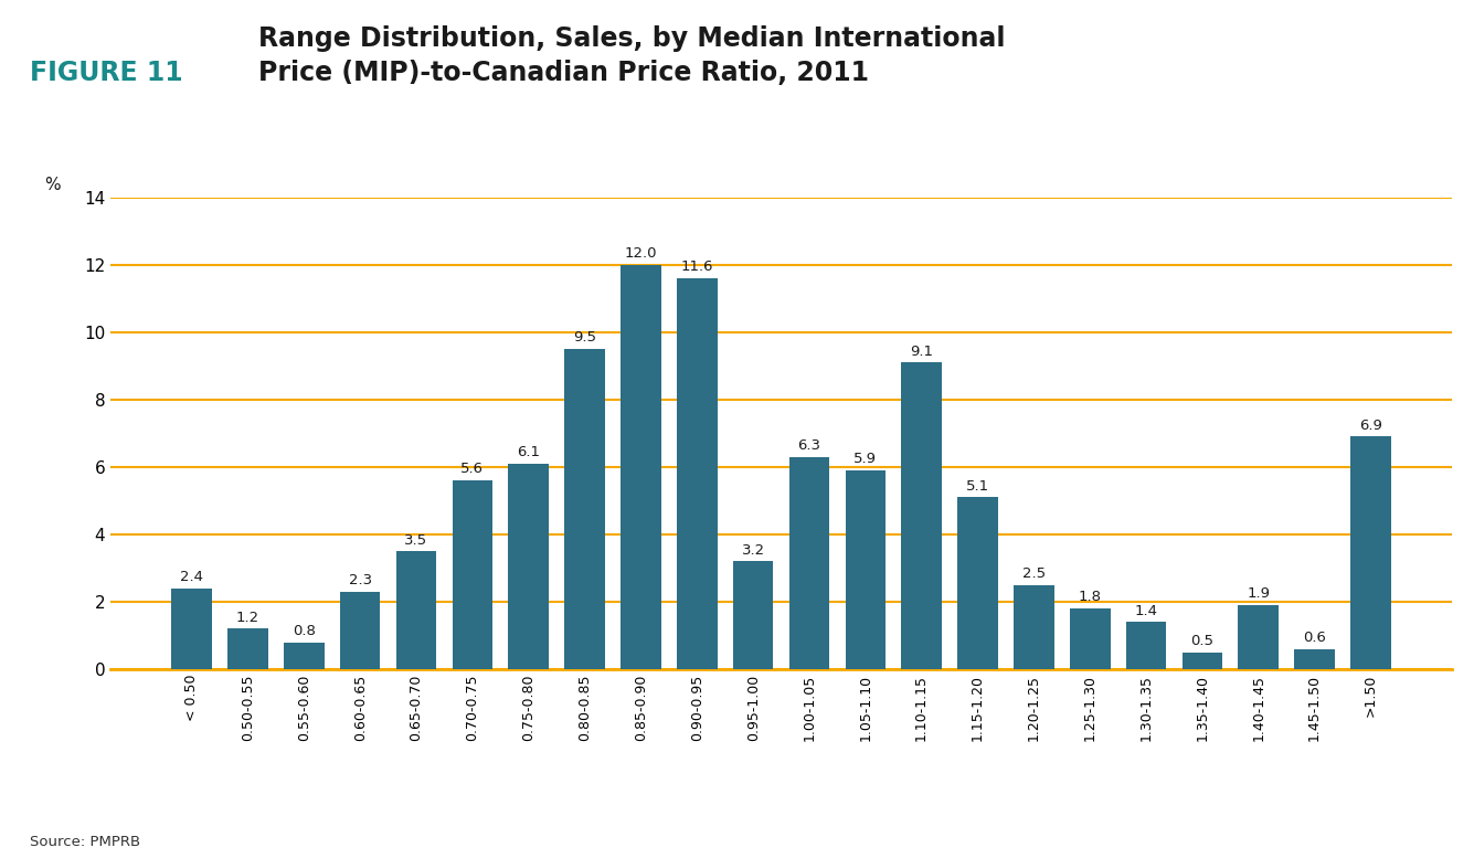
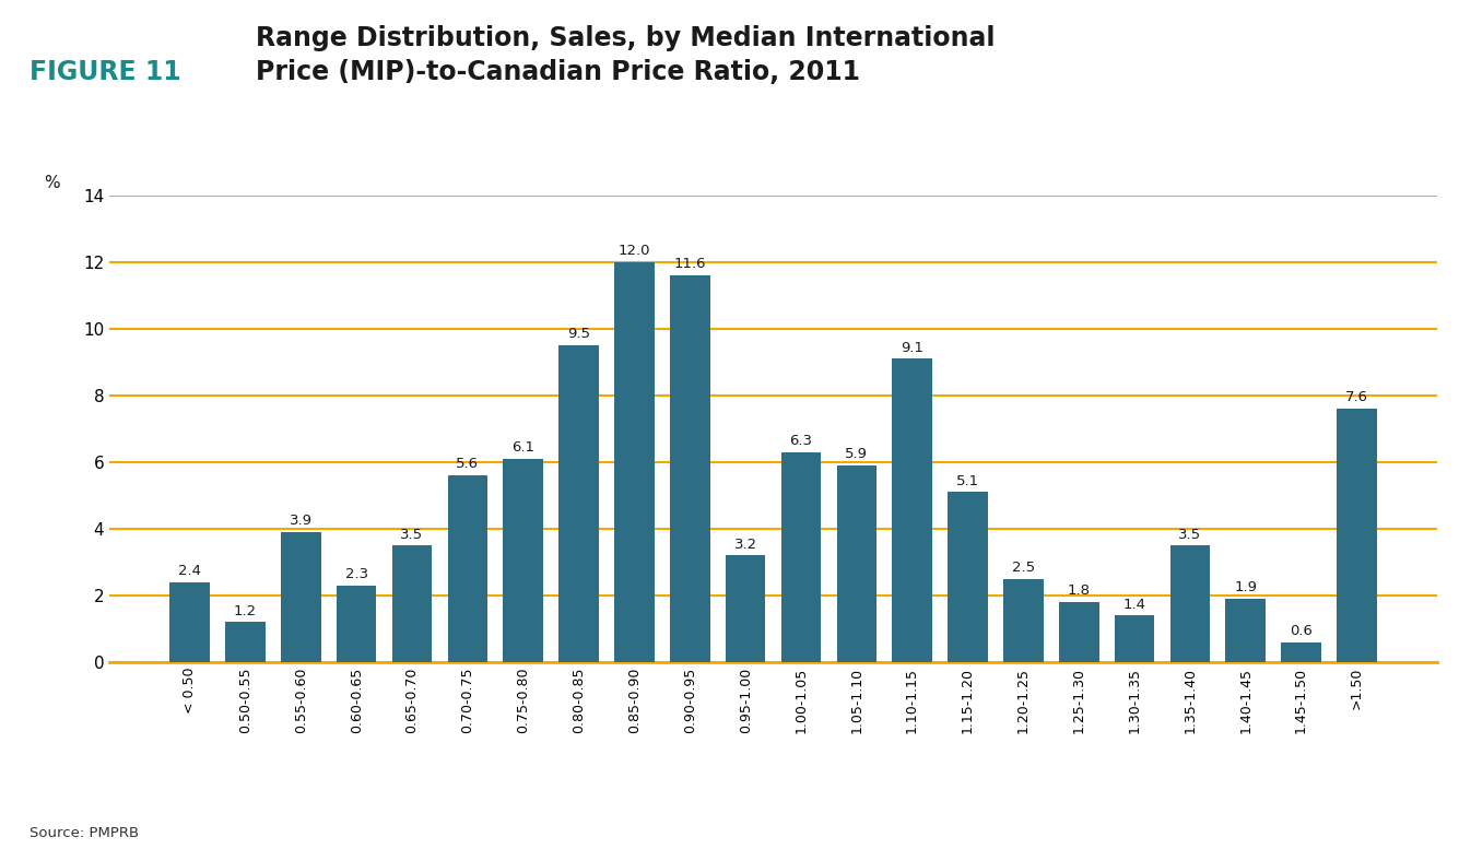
0.55-0.60: 0.8 -> 3.9
1.35-1.40: 0.5 -> 3.5
>1.50: 6.9 -> 7.6
